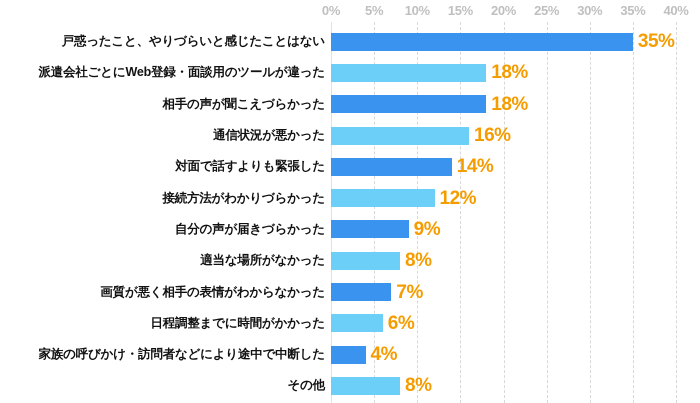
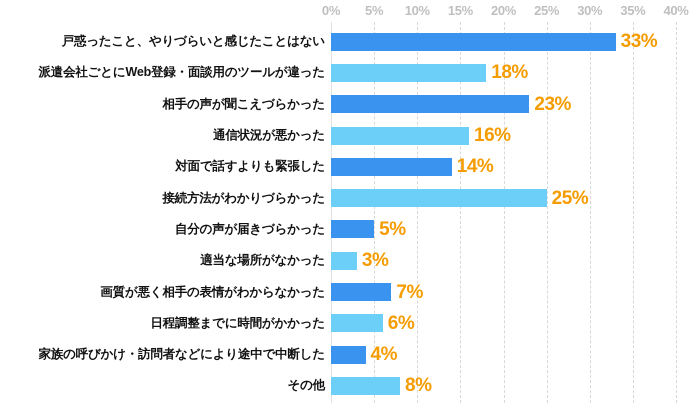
戸惑ったこと、やりづらいと感じたことはない: 35% -> 33%
相手の声が聞こえづらかった: 18% -> 23%
接続方法がわかりづらかった: 12% -> 25%
自分の声が届きづらかった: 9% -> 5%
適当な場所がなかった: 8% -> 3%
